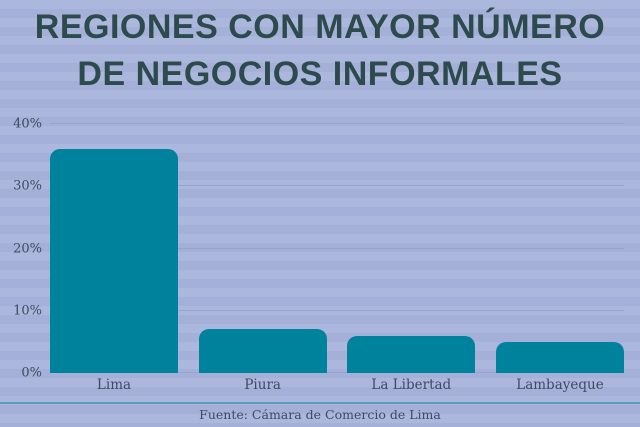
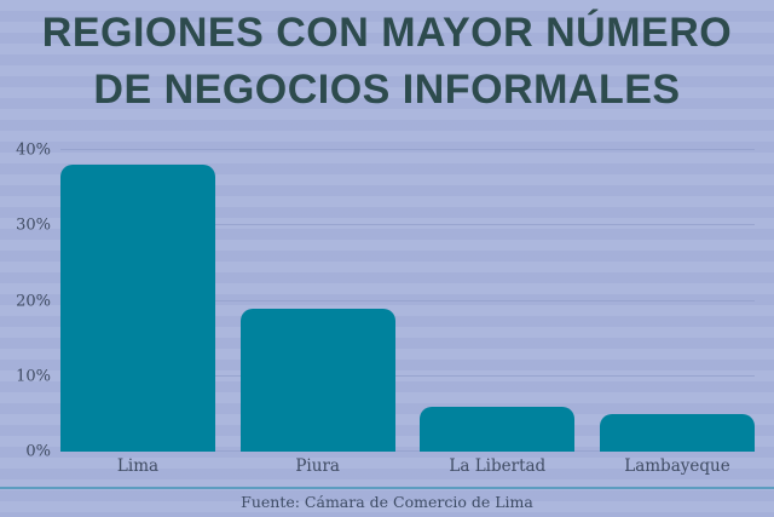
Lima: 36% -> 38%
Piura: 7% -> 19%
